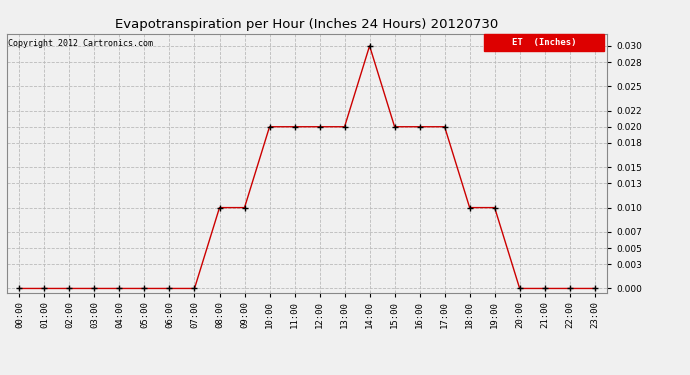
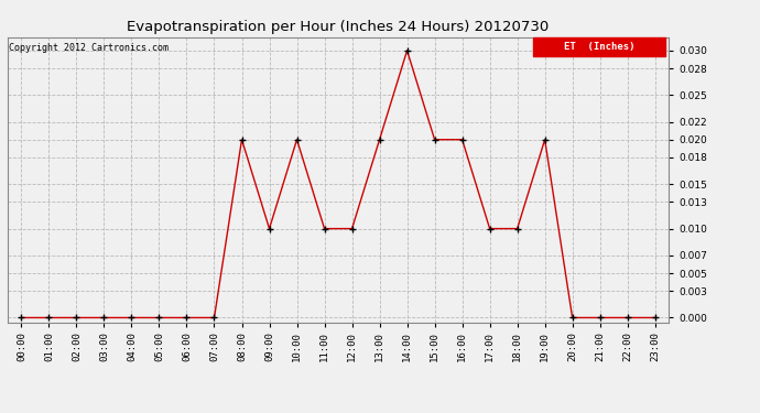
08:00: 0.01 -> 0.02
11:00: 0.02 -> 0.01
12:00: 0.02 -> 0.01
17:00: 0.02 -> 0.01
19:00: 0.01 -> 0.02
